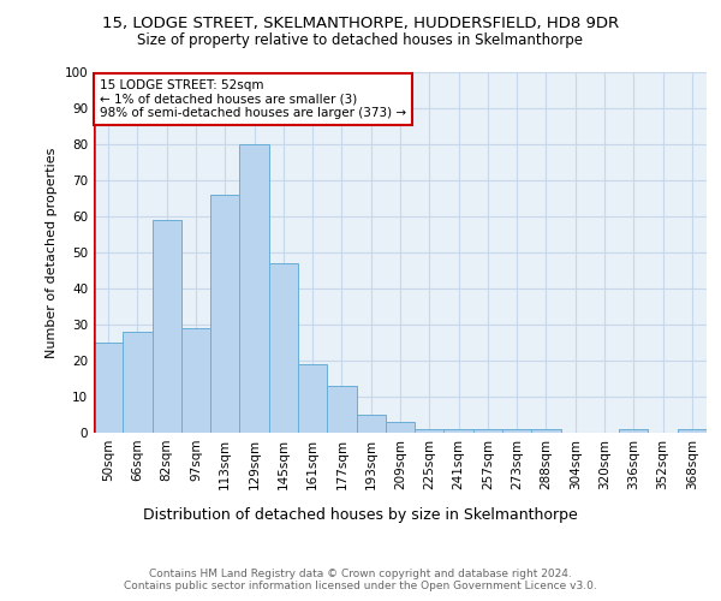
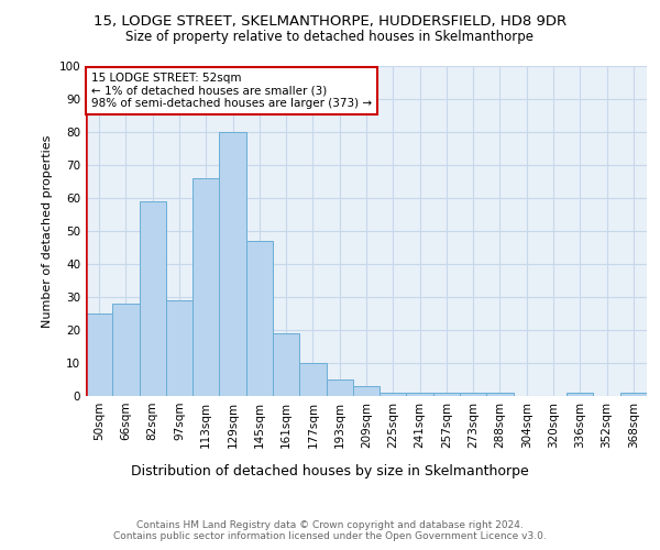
177sqm: 13 -> 10
